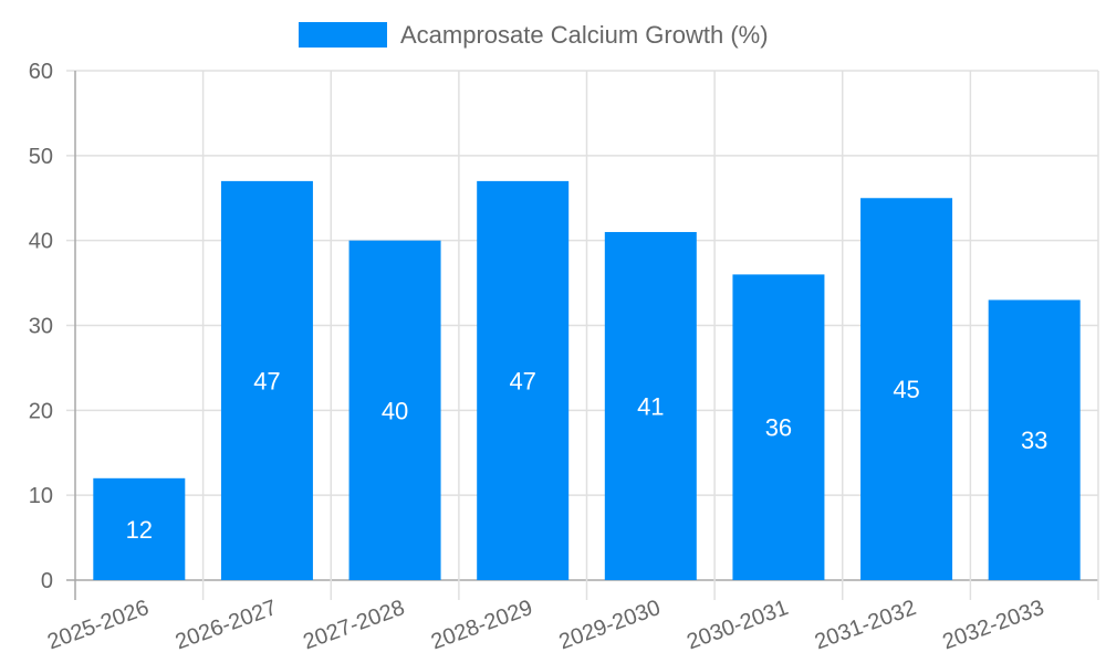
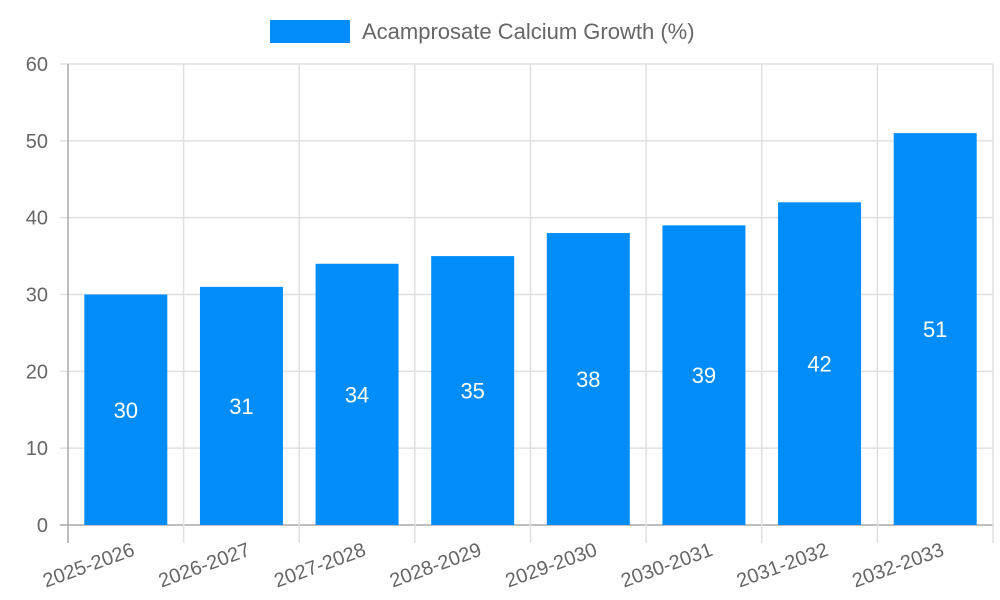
2025-2026: 12 -> 30
2026-2027: 47 -> 31
2027-2028: 40 -> 34
2028-2029: 47 -> 35
2029-2030: 41 -> 38
2030-2031: 36 -> 39
2031-2032: 45 -> 42
2032-2033: 33 -> 51
